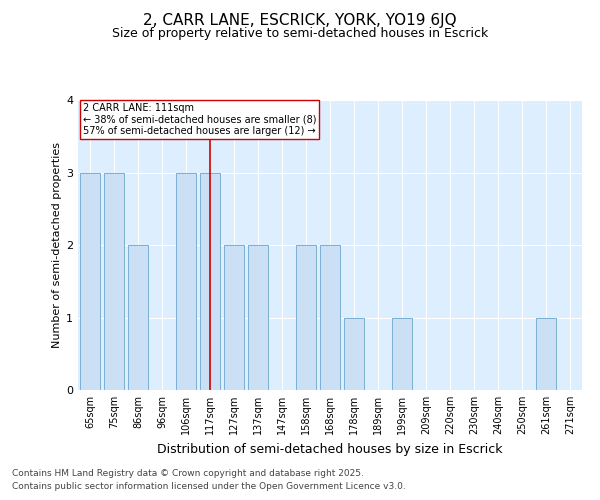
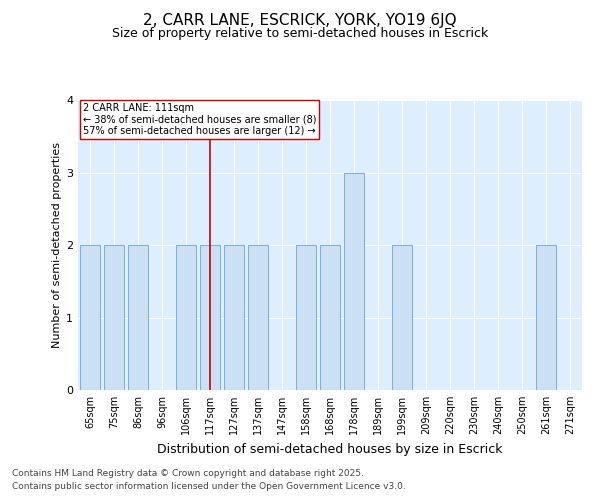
65sqm: 3 -> 2
75sqm: 3 -> 2
106sqm: 3 -> 2
117sqm: 3 -> 2
178sqm: 1 -> 3
199sqm: 1 -> 2
261sqm: 1 -> 2
